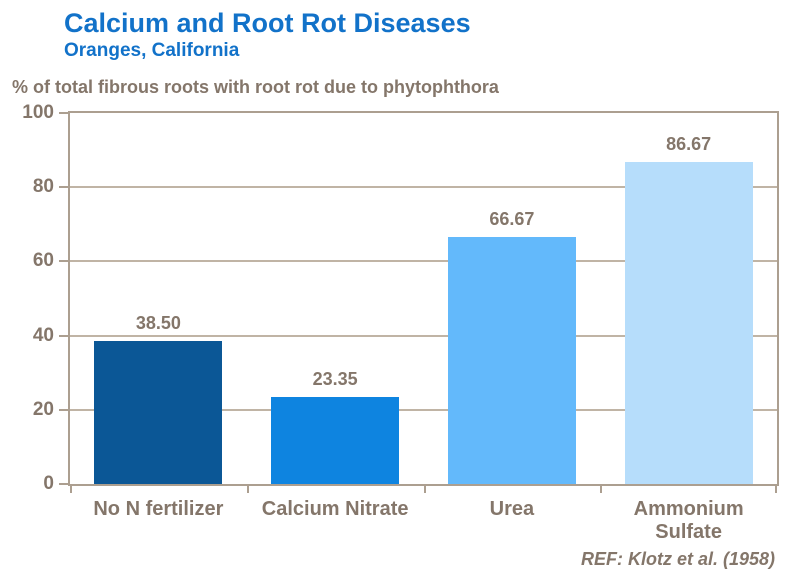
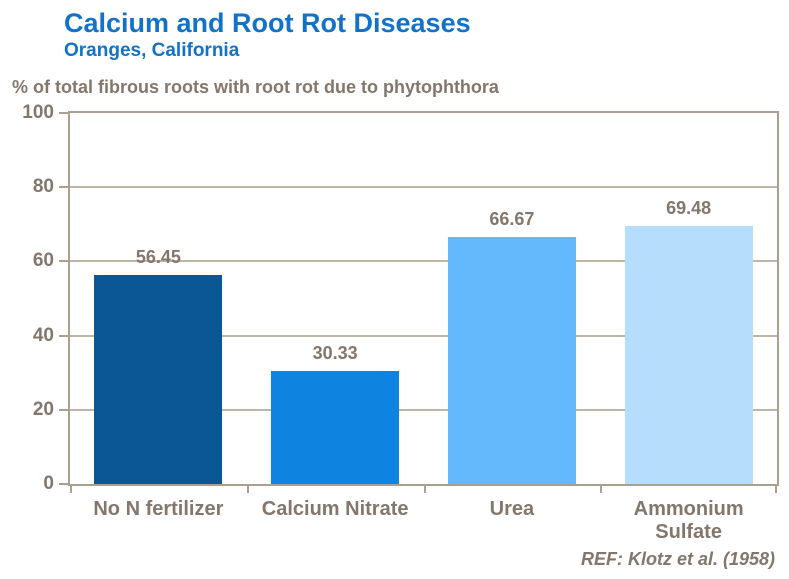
No N fertilizer: 38.50 -> 56.45
Calcium Nitrate: 23.35 -> 30.33
Ammonium Sulfate: 86.67 -> 69.48
